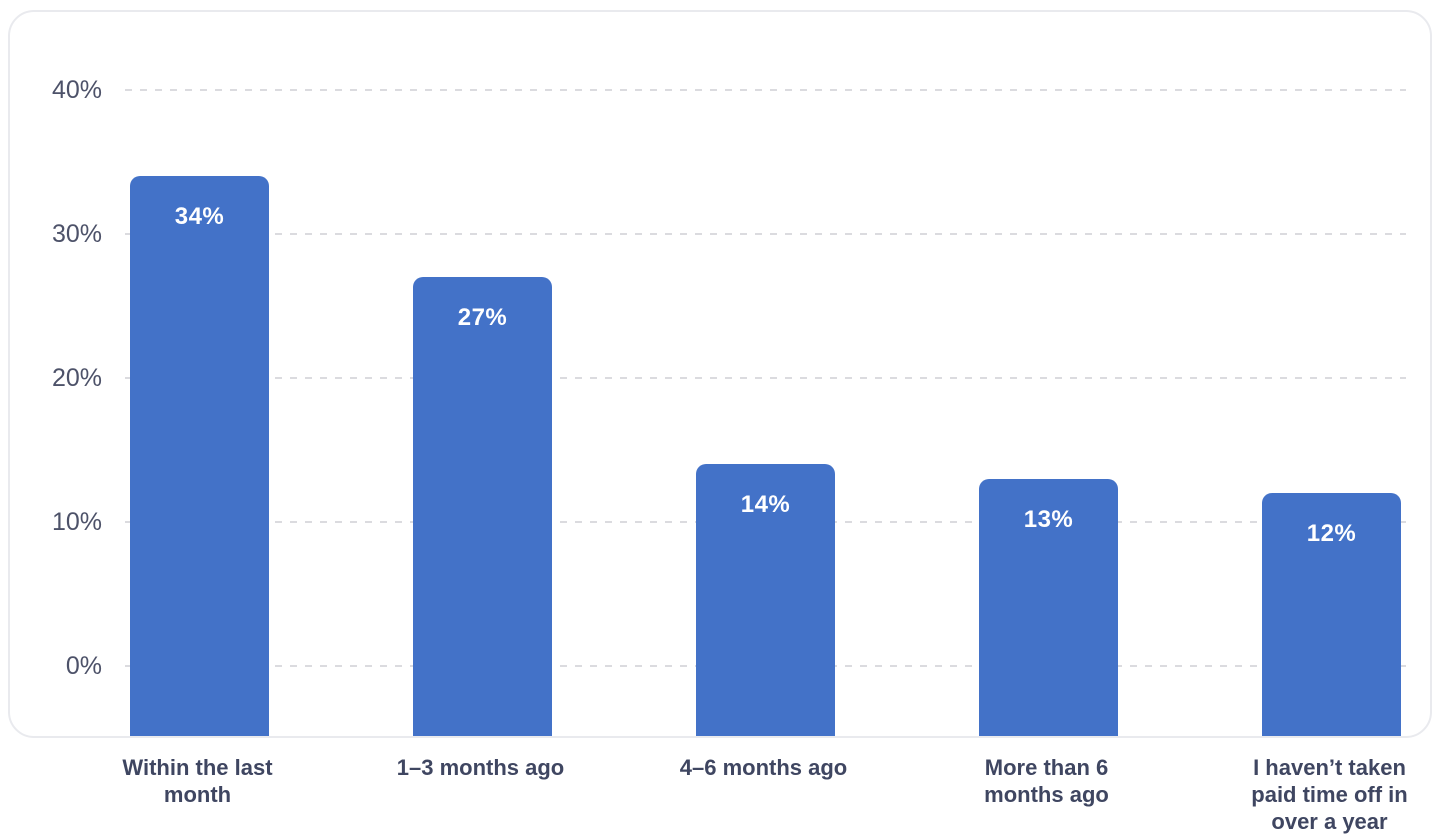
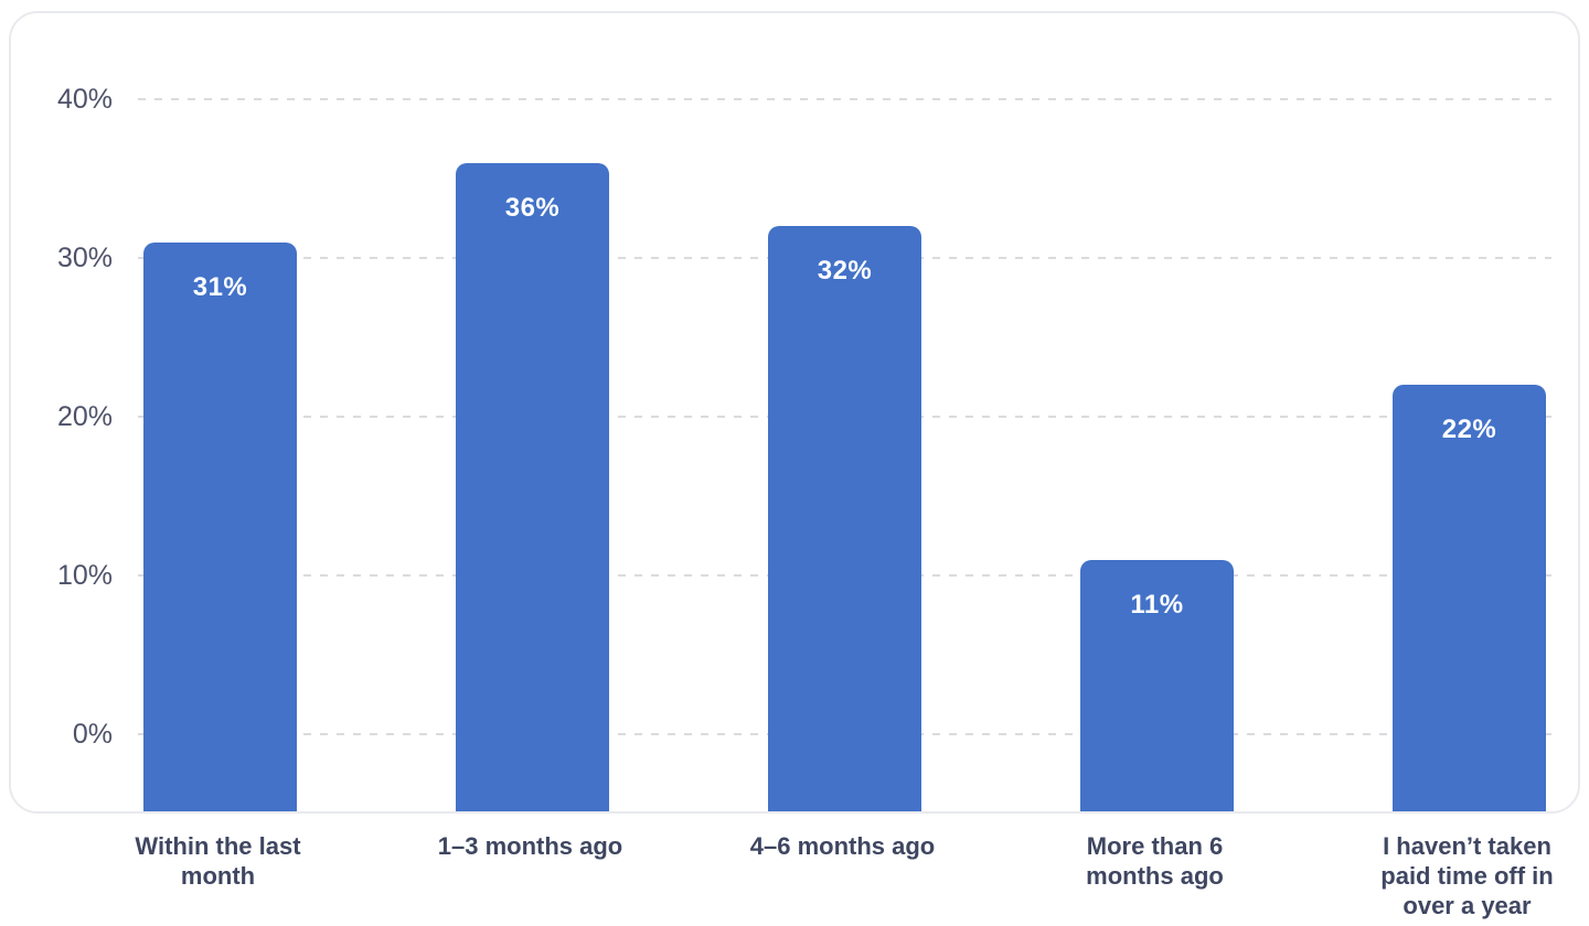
Within the last month: 34% -> 31%
1–3 months ago: 27% -> 36%
4–6 months ago: 14% -> 32%
More than 6 months ago: 13% -> 11%
I haven’t taken paid time off in over a year: 12% -> 22%
